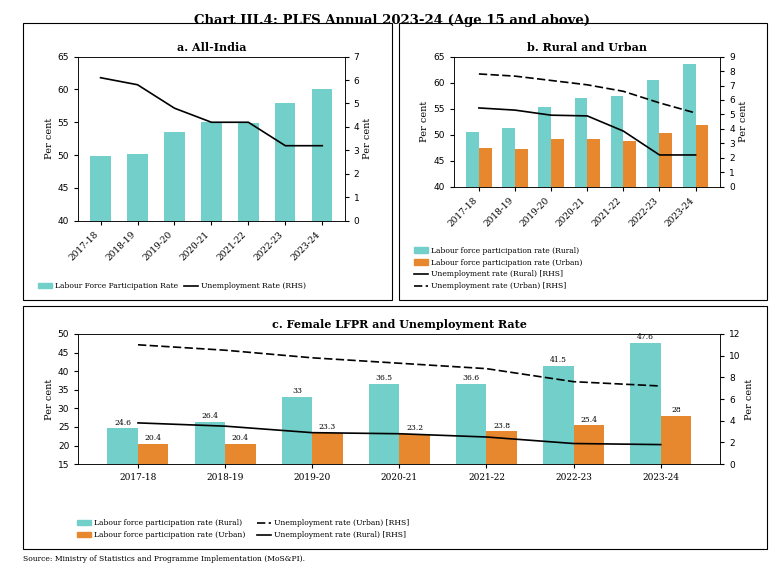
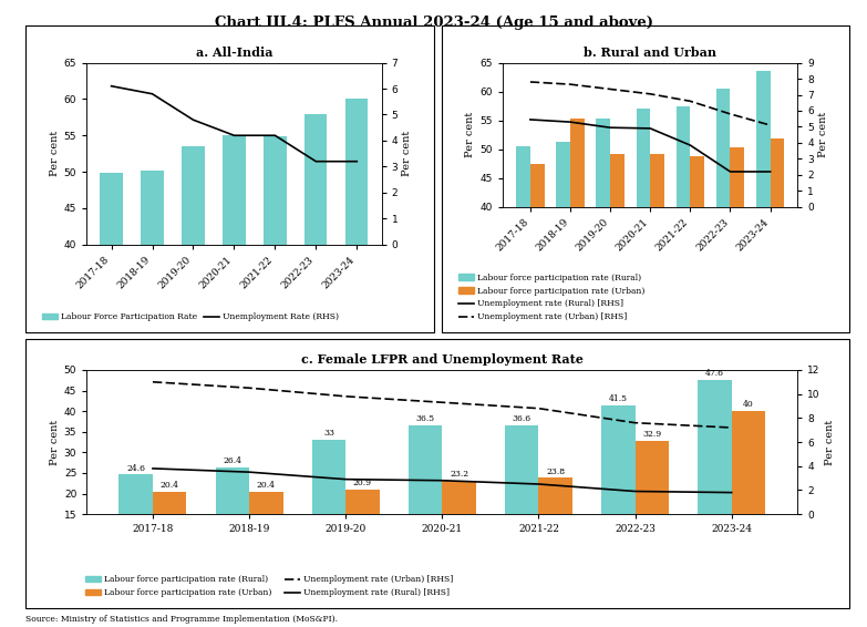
b. Rural and Urban/Labour force participation rate (Urban)/2018-19: 47.3 -> 55.4
c. Female LFPR and Unemployment Rate/Labour force participation rate (Urban)/2019-20: 23.3 -> 20.9
c. Female LFPR and Unemployment Rate/Labour force participation rate (Urban)/2022-23: 25.4 -> 32.9
c. Female LFPR and Unemployment Rate/Labour force participation rate (Urban)/2023-24: 28 -> 40
